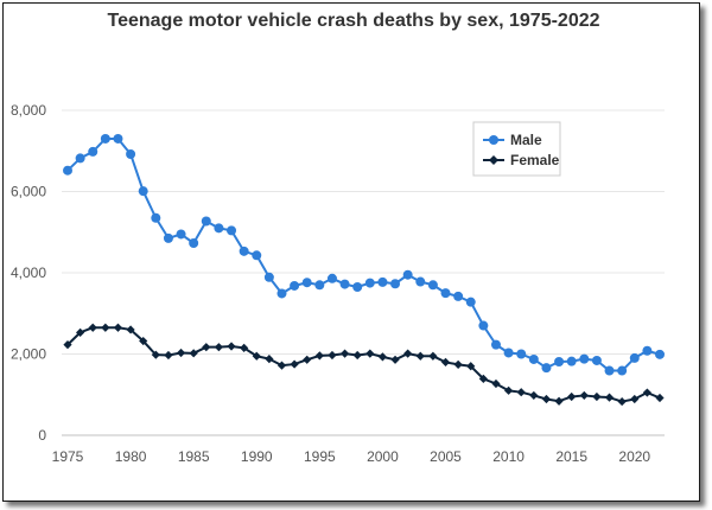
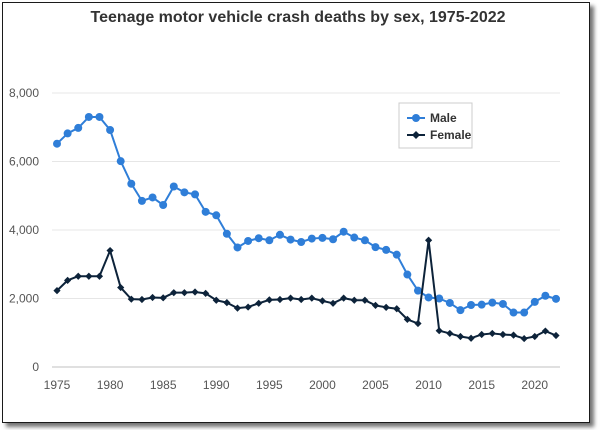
Female/1980: 2600 -> 3400
Female/2010: 1100 -> 3700
